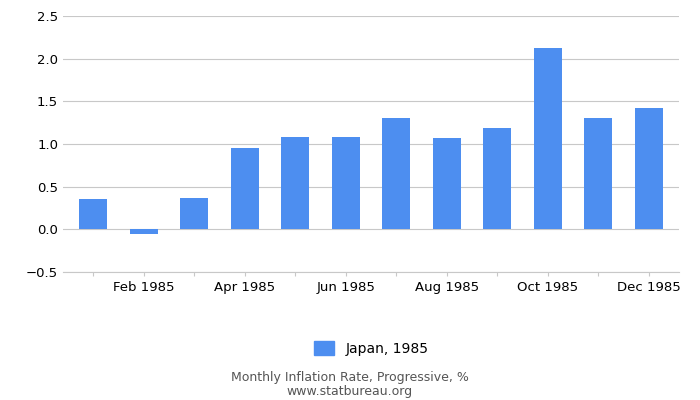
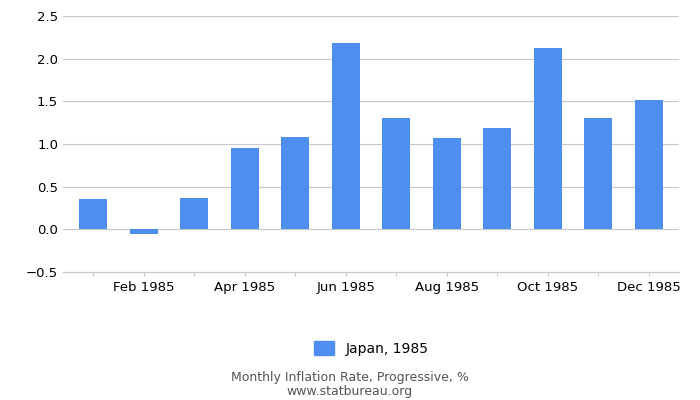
Jun 1985: 1.08 -> 2.18
Dec 1985: 1.42 -> 1.52
